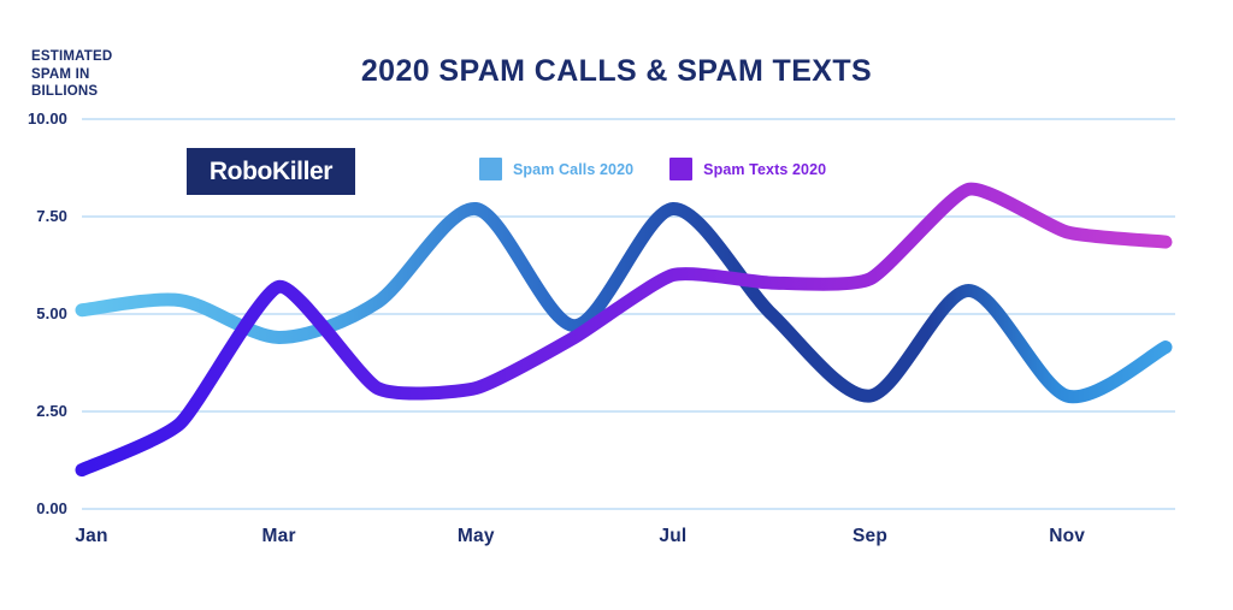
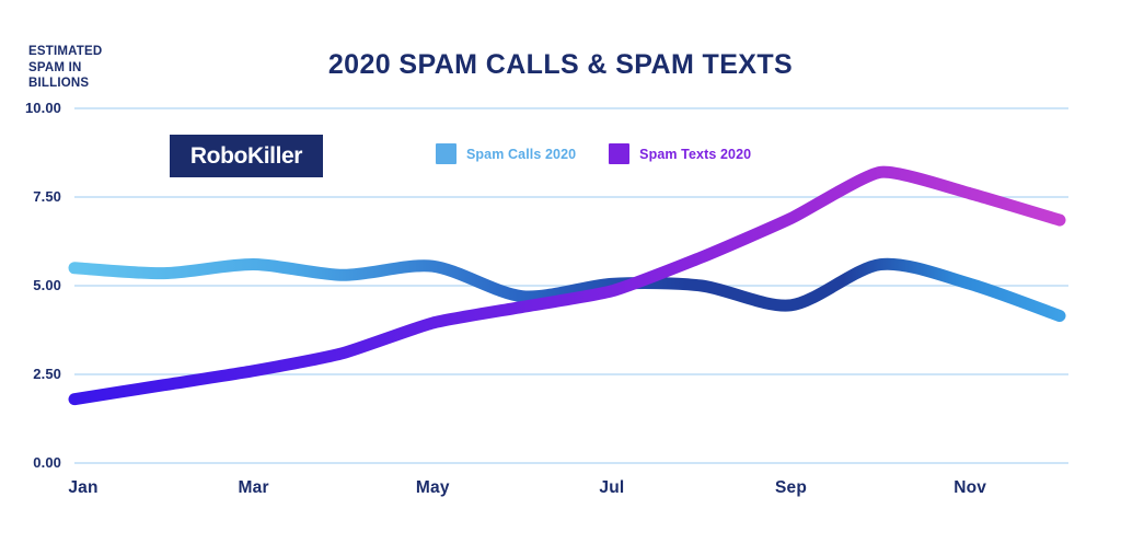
Spam Calls 2020/Jan: 5.1 -> 5.5
Spam Texts 2020/Jan: 1.0 -> 1.8
Spam Calls 2020/Mar: 4.4 -> 5.6
Spam Texts 2020/Mar: 5.7 -> 2.6
Spam Calls 2020/May: 7.7 -> 5.5
Spam Texts 2020/May: 3.1 -> 4.0
Spam Calls 2020/Jul: 7.7 -> 5.0
Spam Texts 2020/Jul: 6.0 -> 4.8
Spam Calls 2020/Sep: 2.9 -> 4.5
Spam Texts 2020/Sep: 5.9 -> 6.9
Spam Calls 2020/Nov: 2.9 -> 5.0
Spam Texts 2020/Nov: 7.1 -> 7.6
